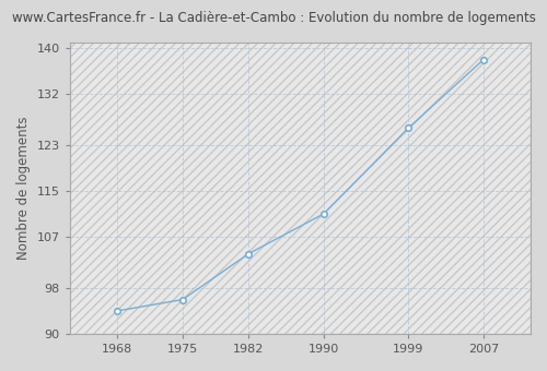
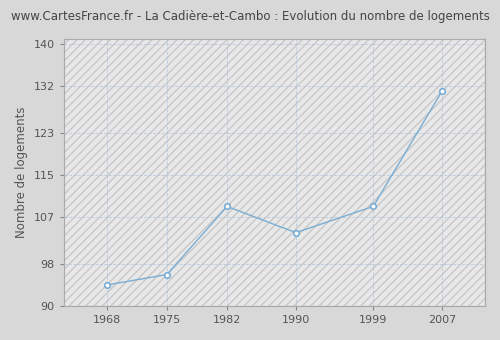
1982: 104 -> 109
1990: 111 -> 104
1999: 126 -> 109
2007: 138 -> 131
